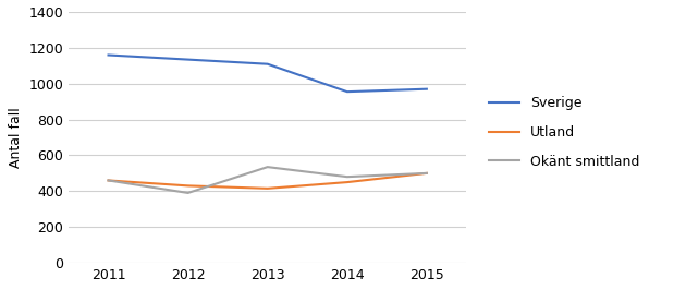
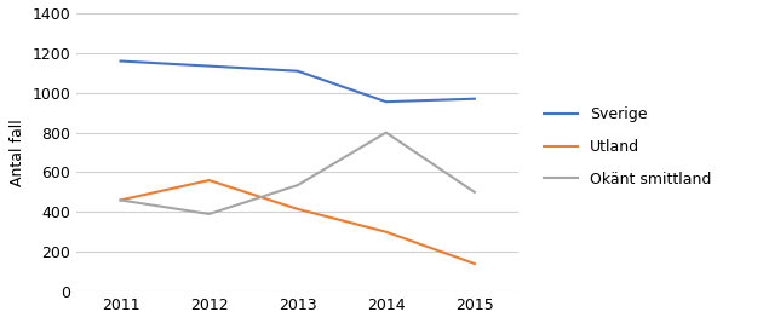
Utland/2012: 430 -> 560
Utland/2014: 450 -> 300
Okänt smittland/2014: 480 -> 800
Utland/2015: 500 -> 140
